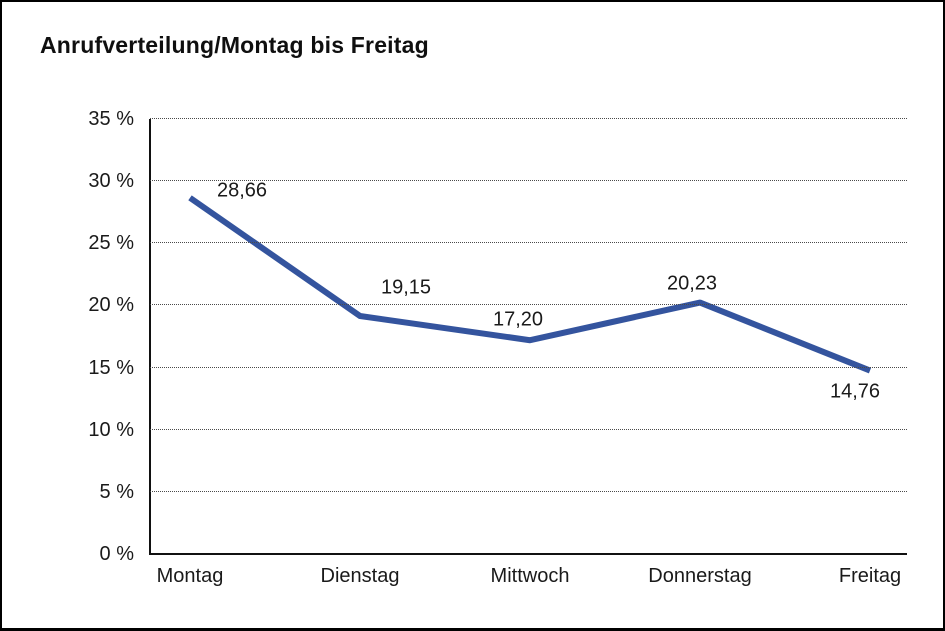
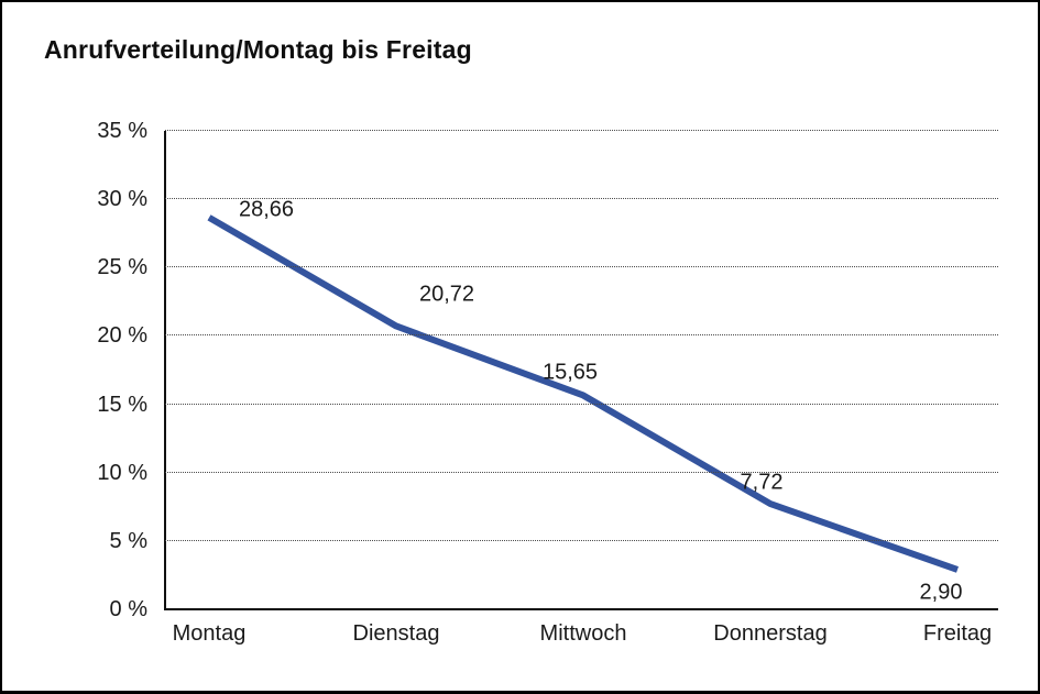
Dienstag: 19,15 -> 20,72
Mittwoch: 17,20 -> 15,65
Donnerstag: 20,23 -> 7,72
Freitag: 14,76 -> 2,90
